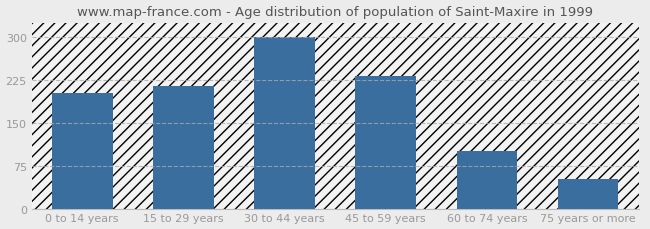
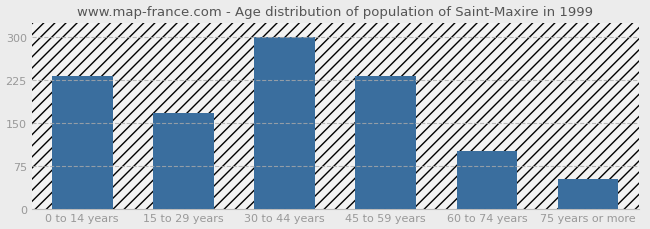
0 to 14 years: 202 -> 232
15 to 29 years: 214 -> 168
